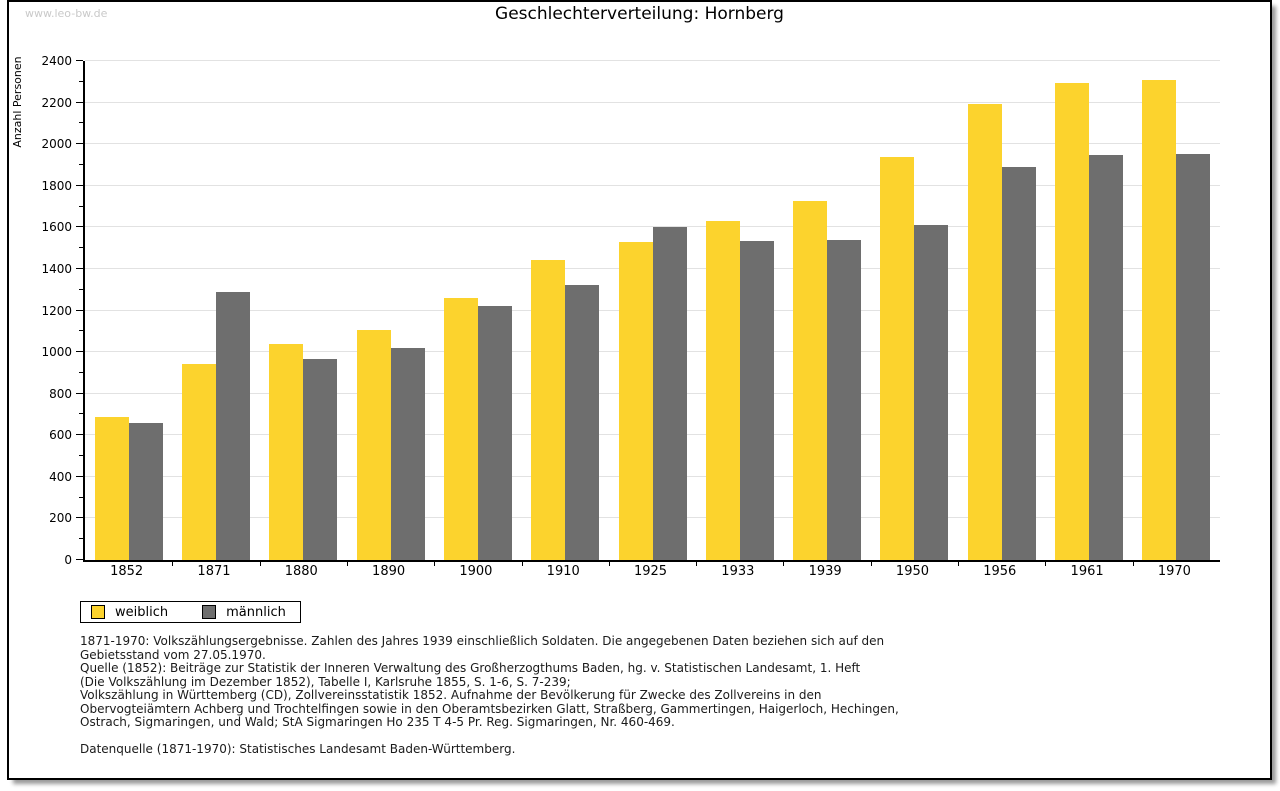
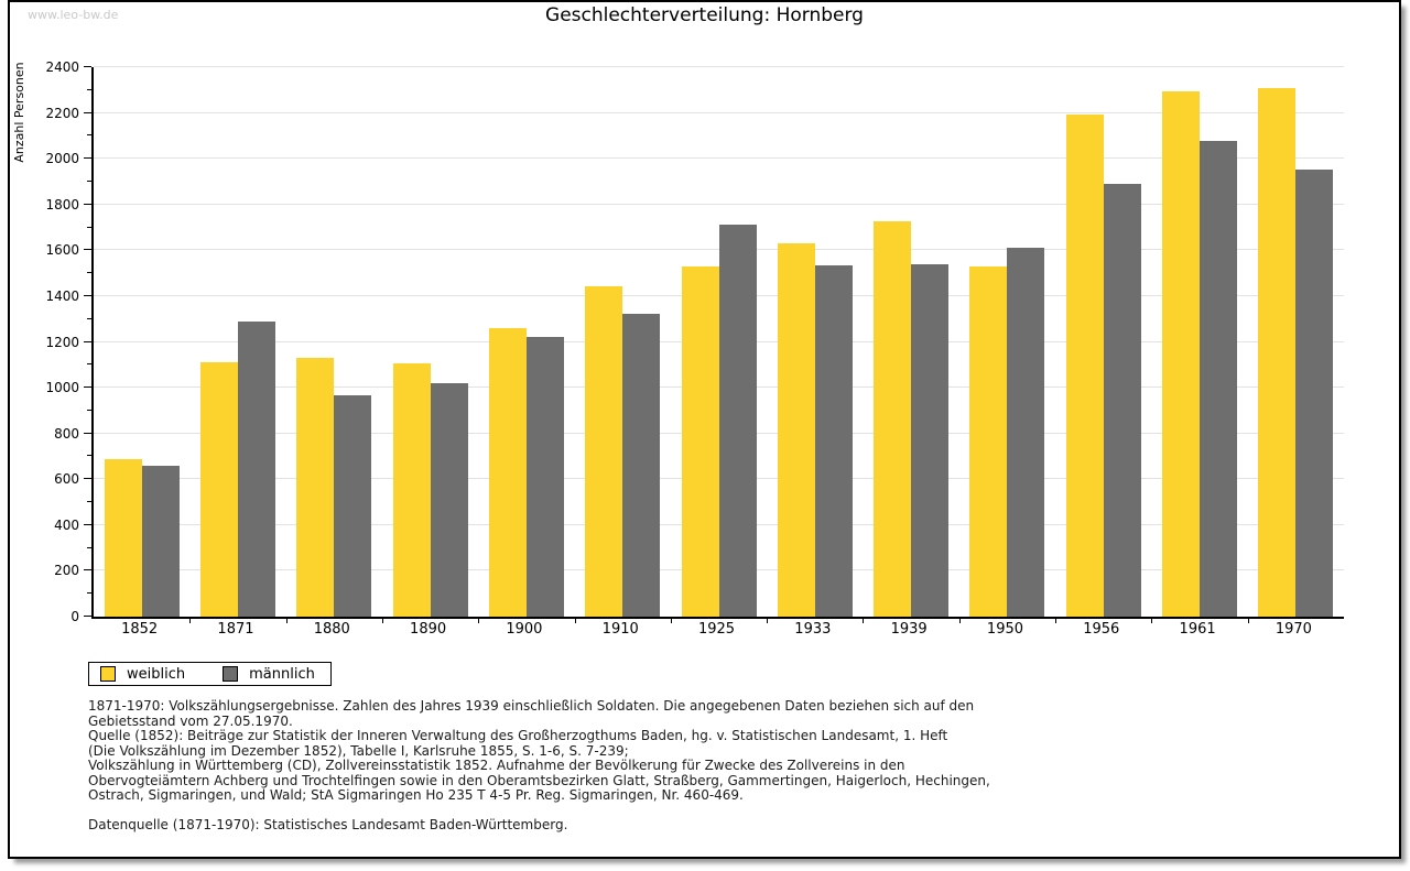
weiblich/1871: 940 -> 1110
weiblich/1880: 1040 -> 1130
männlich/1925: 1600 -> 1710
weiblich/1950: 1940 -> 1530
männlich/1961: 1950 -> 2080
